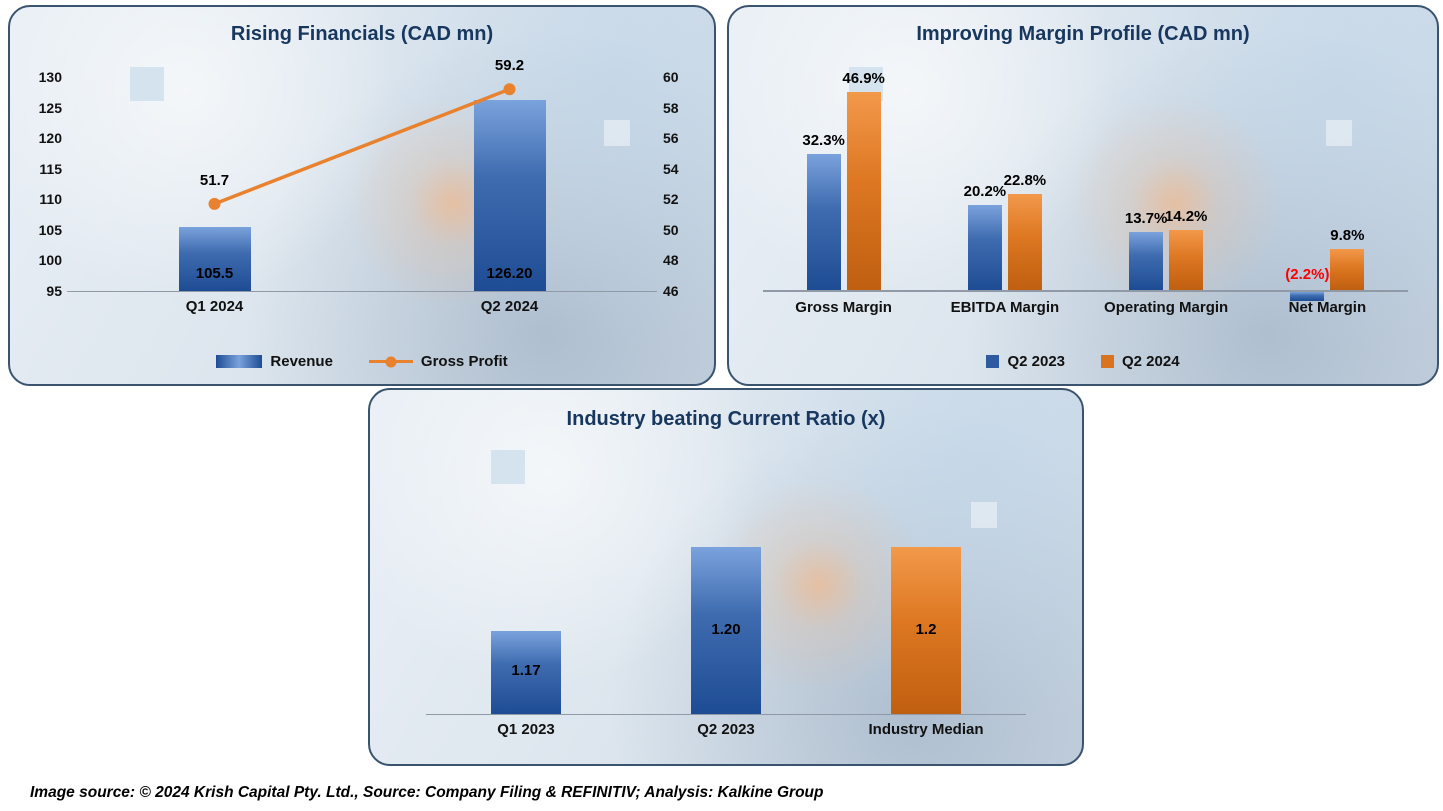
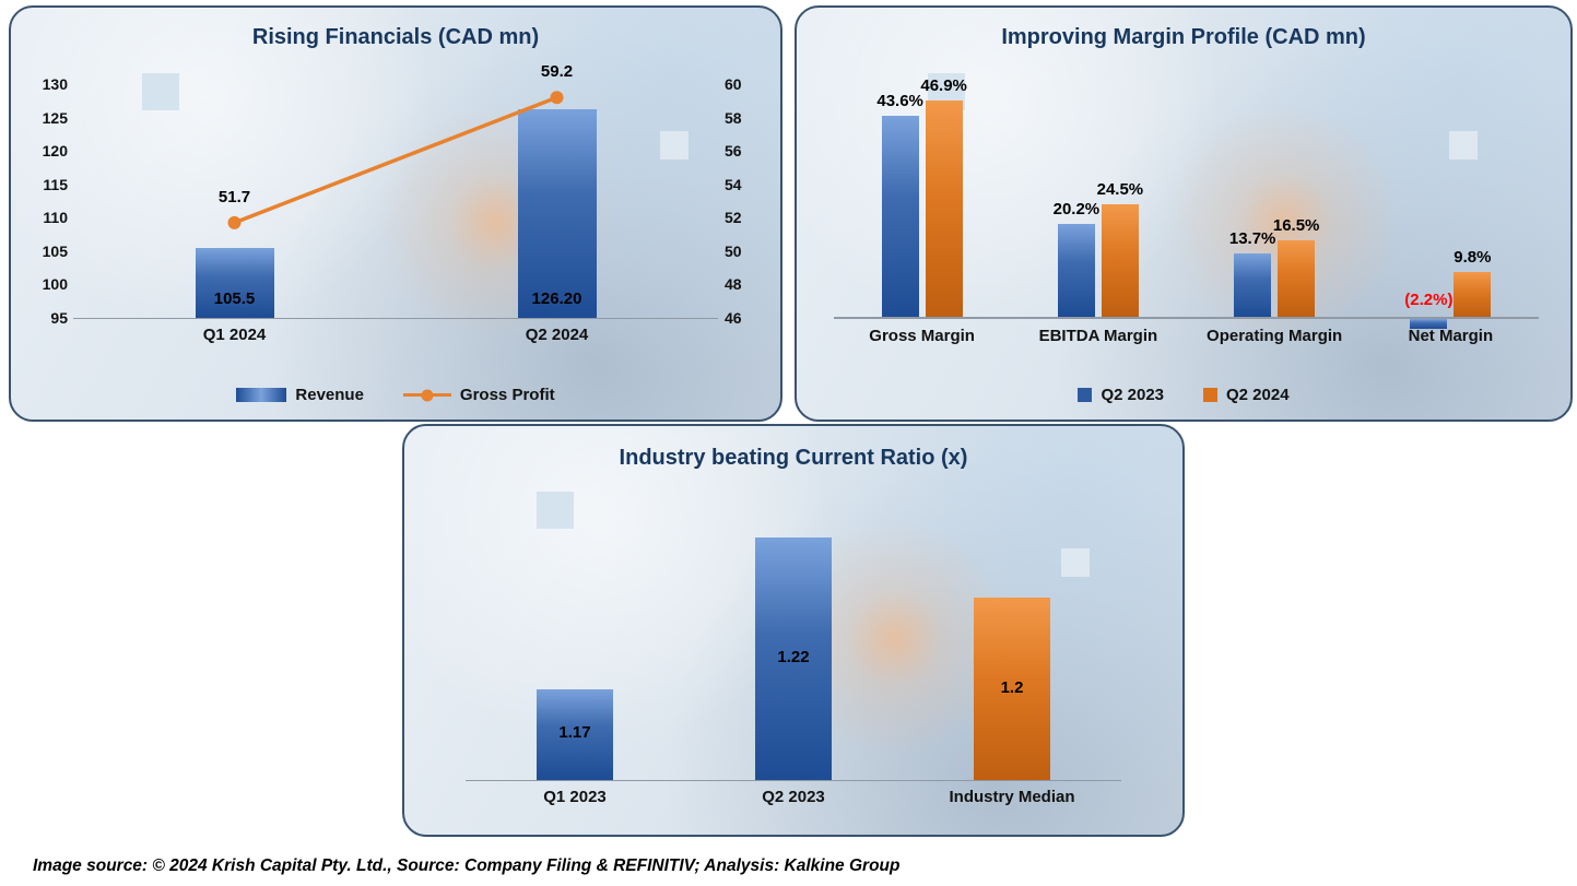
Improving Margin Profile (CAD mn)/Q2 2023/Gross Margin: 32.3% -> 43.6%
Improving Margin Profile (CAD mn)/Q2 2024/EBITDA Margin: 22.8% -> 24.5%
Improving Margin Profile (CAD mn)/Q2 2024/Operating Margin: 14.2% -> 16.5%
Industry beating Current Ratio (x)/Q2 2023: 1.20 -> 1.22
